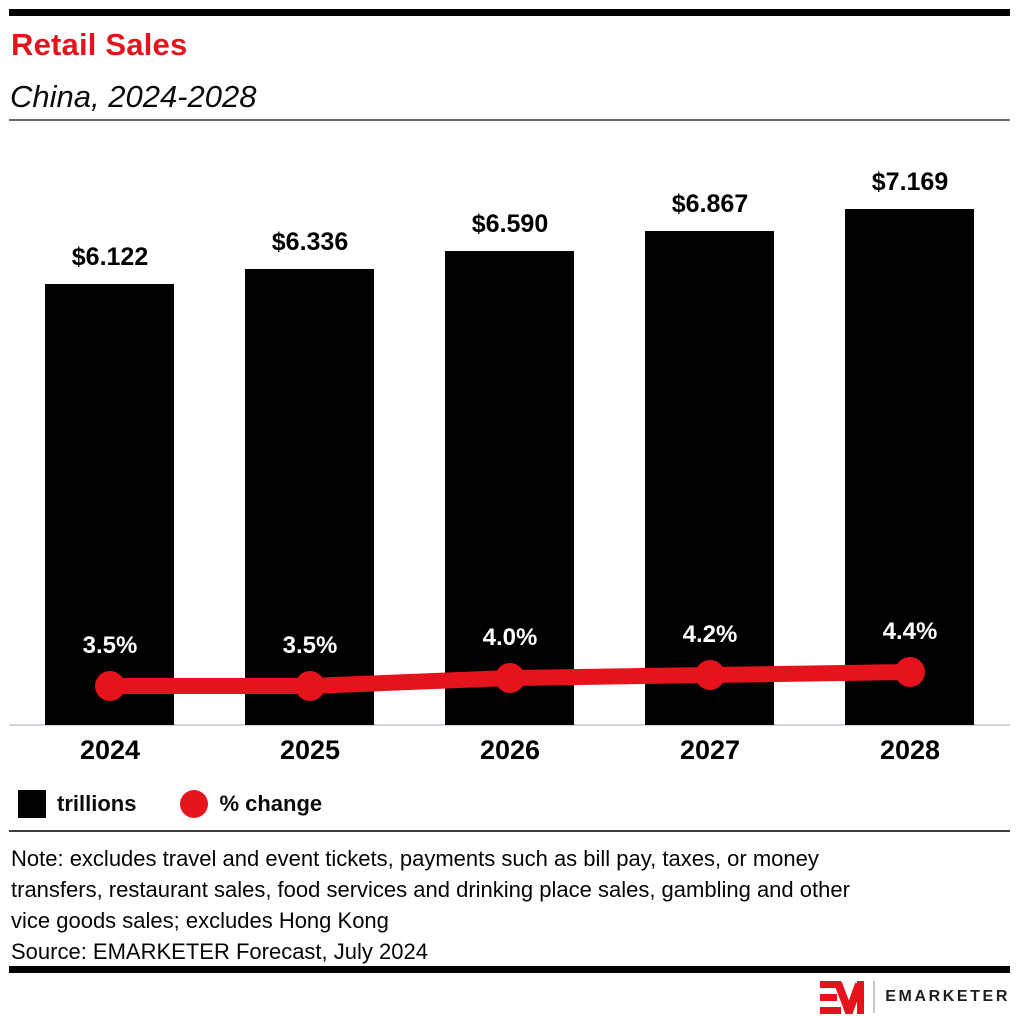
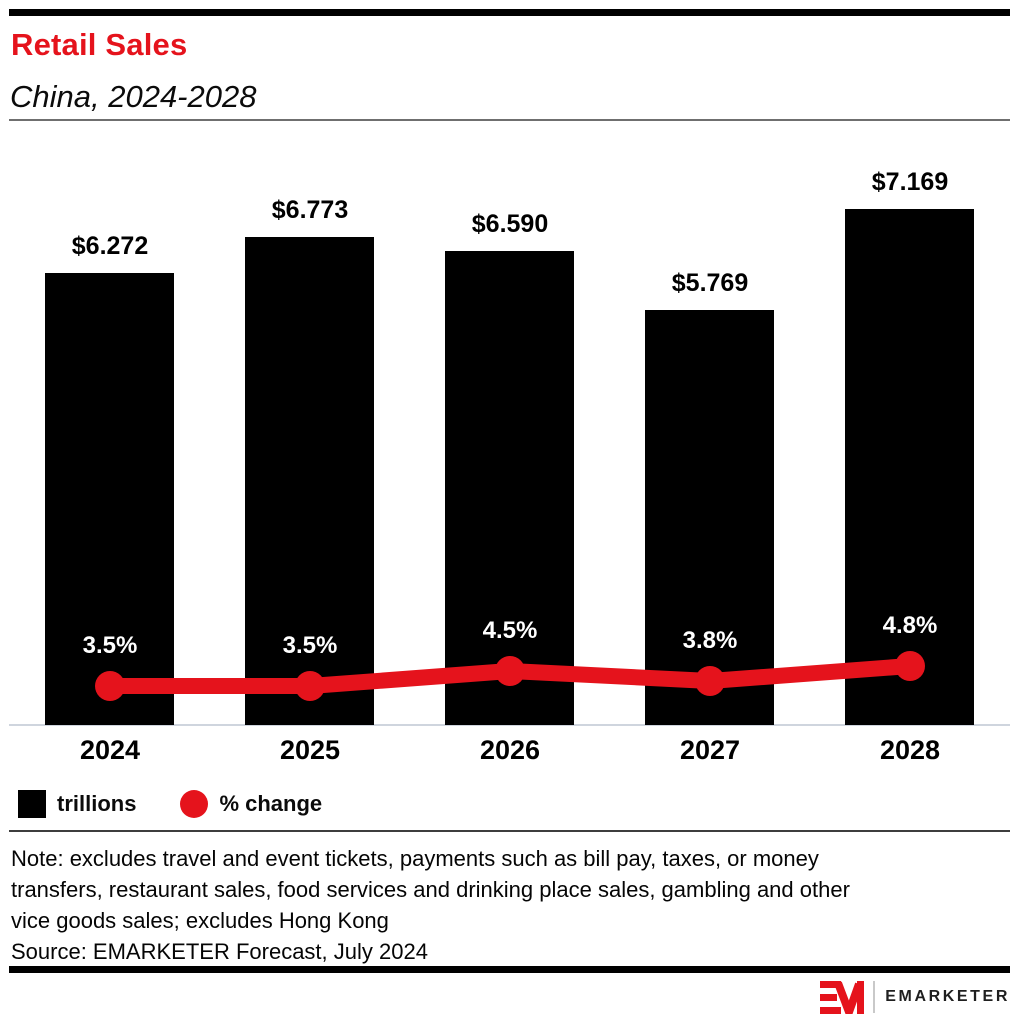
trillions/2024: $6.122 -> $6.272
trillions/2025: $6.336 -> $6.773
% change/2026: 4.0% -> 4.5%
trillions/2027: $6.867 -> $5.769
% change/2027: 4.2% -> 3.8%
% change/2028: 4.4% -> 4.8%
